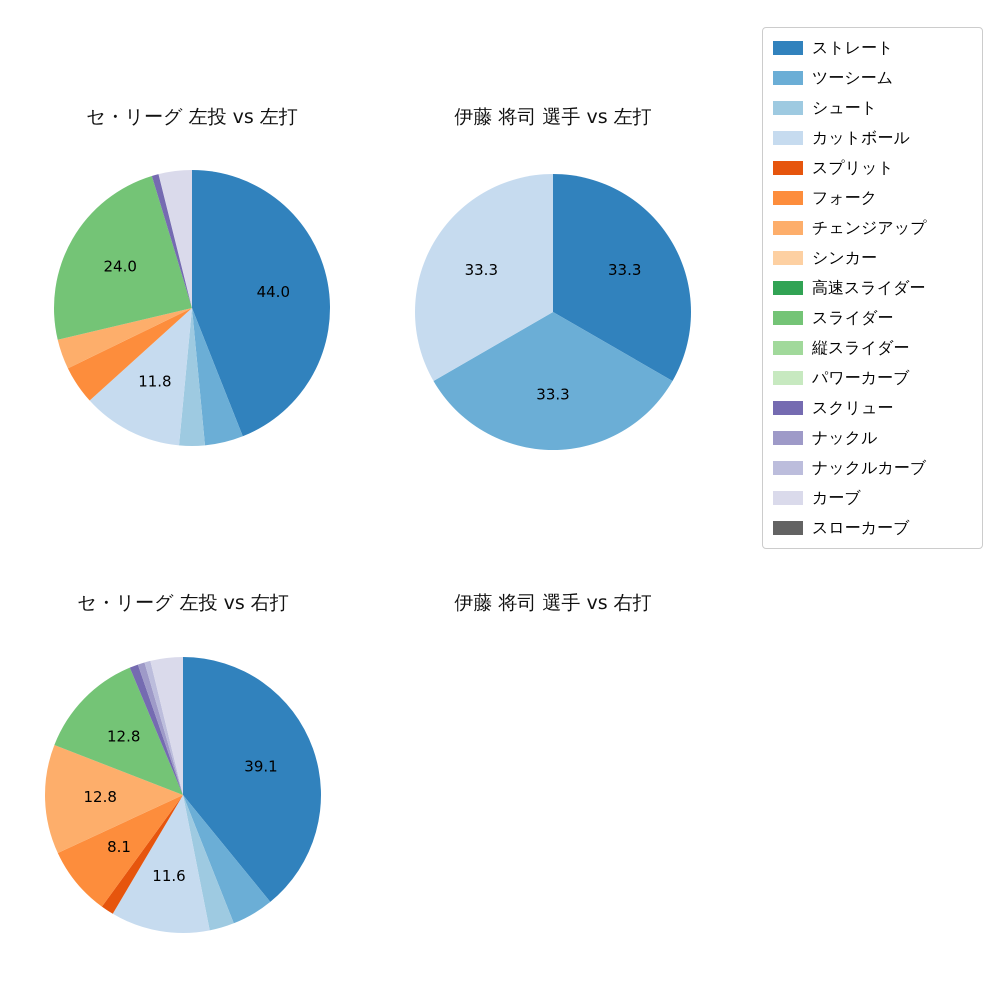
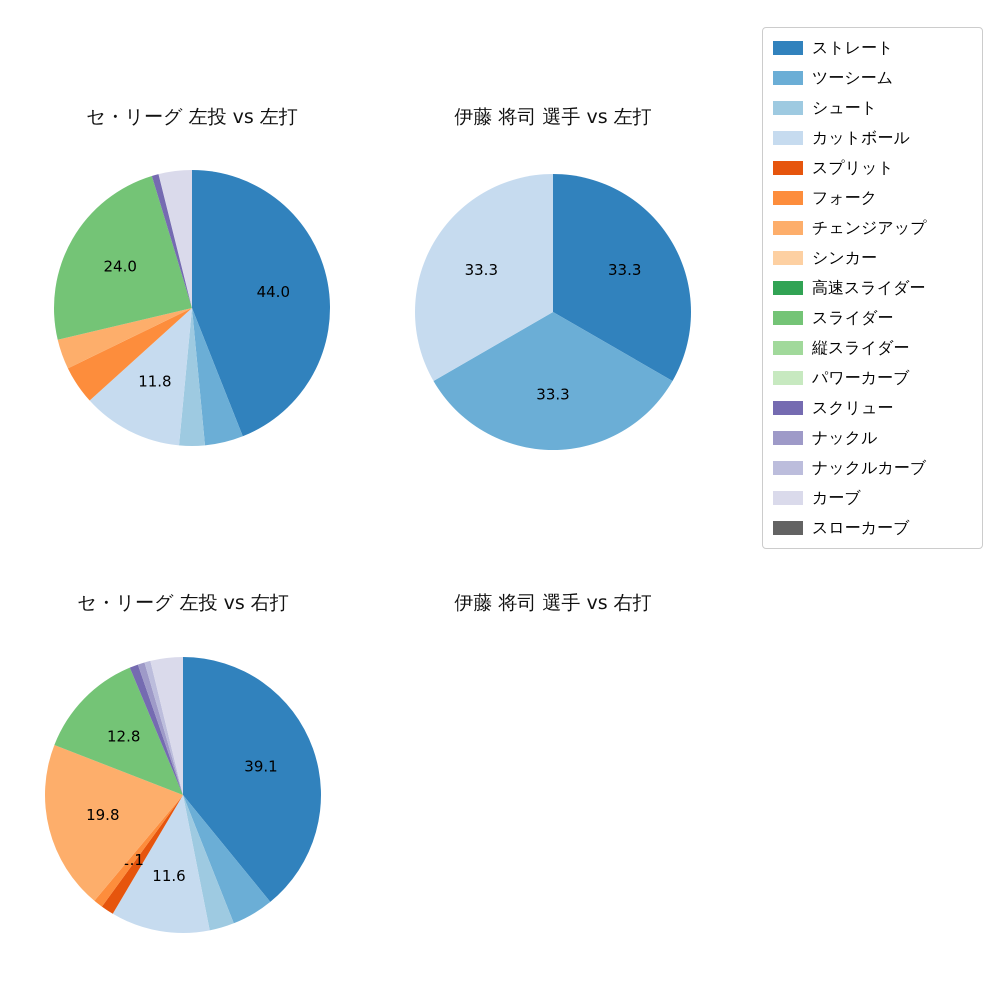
セ・リーグ 左投 vs 右打/フォーク: 8.1 -> 1.1
セ・リーグ 左投 vs 右打/チェンジアップ: 12.8 -> 19.8
